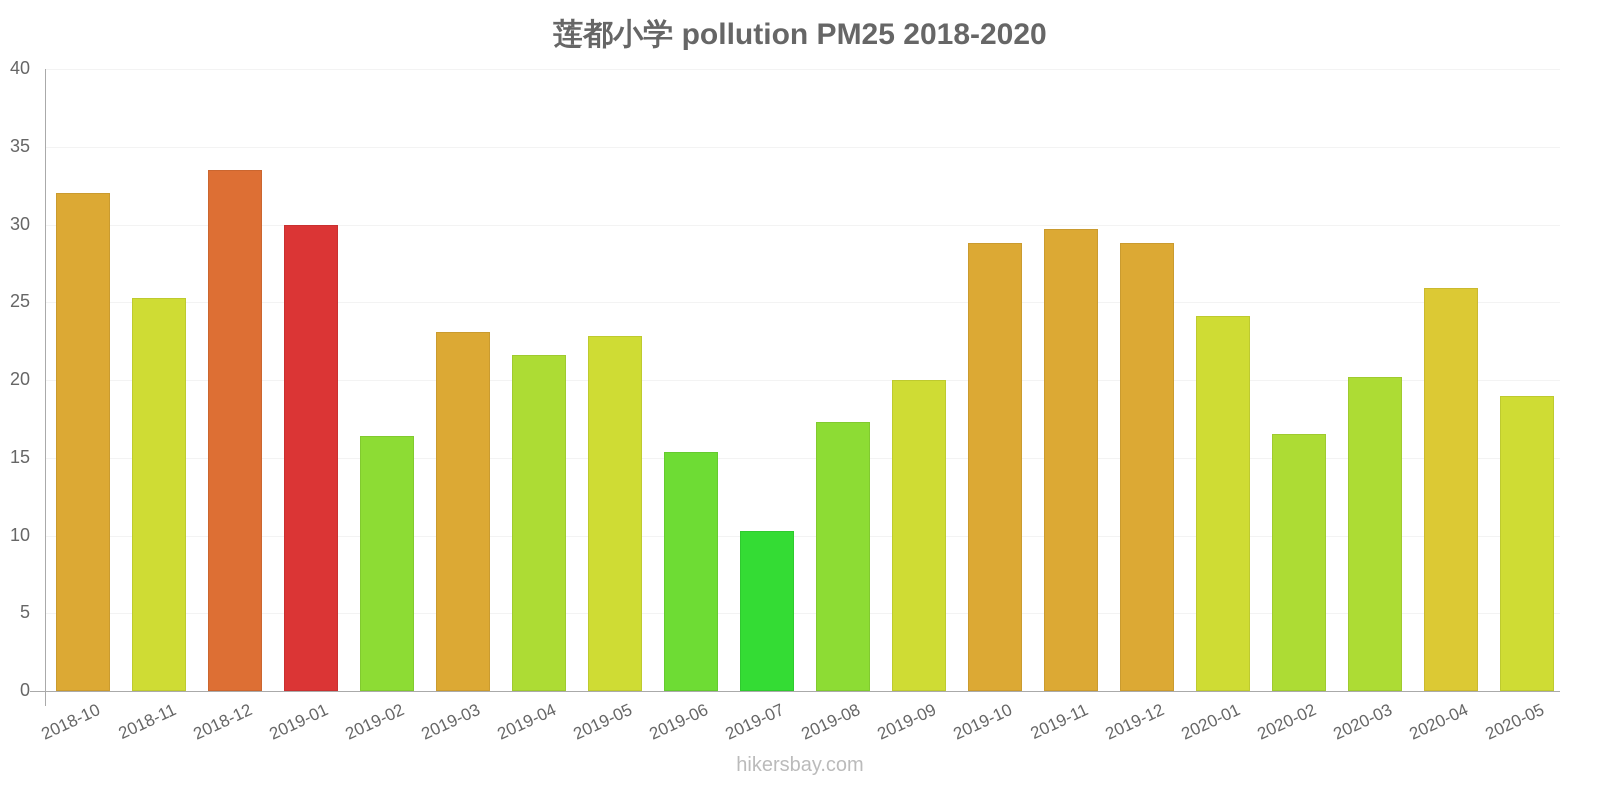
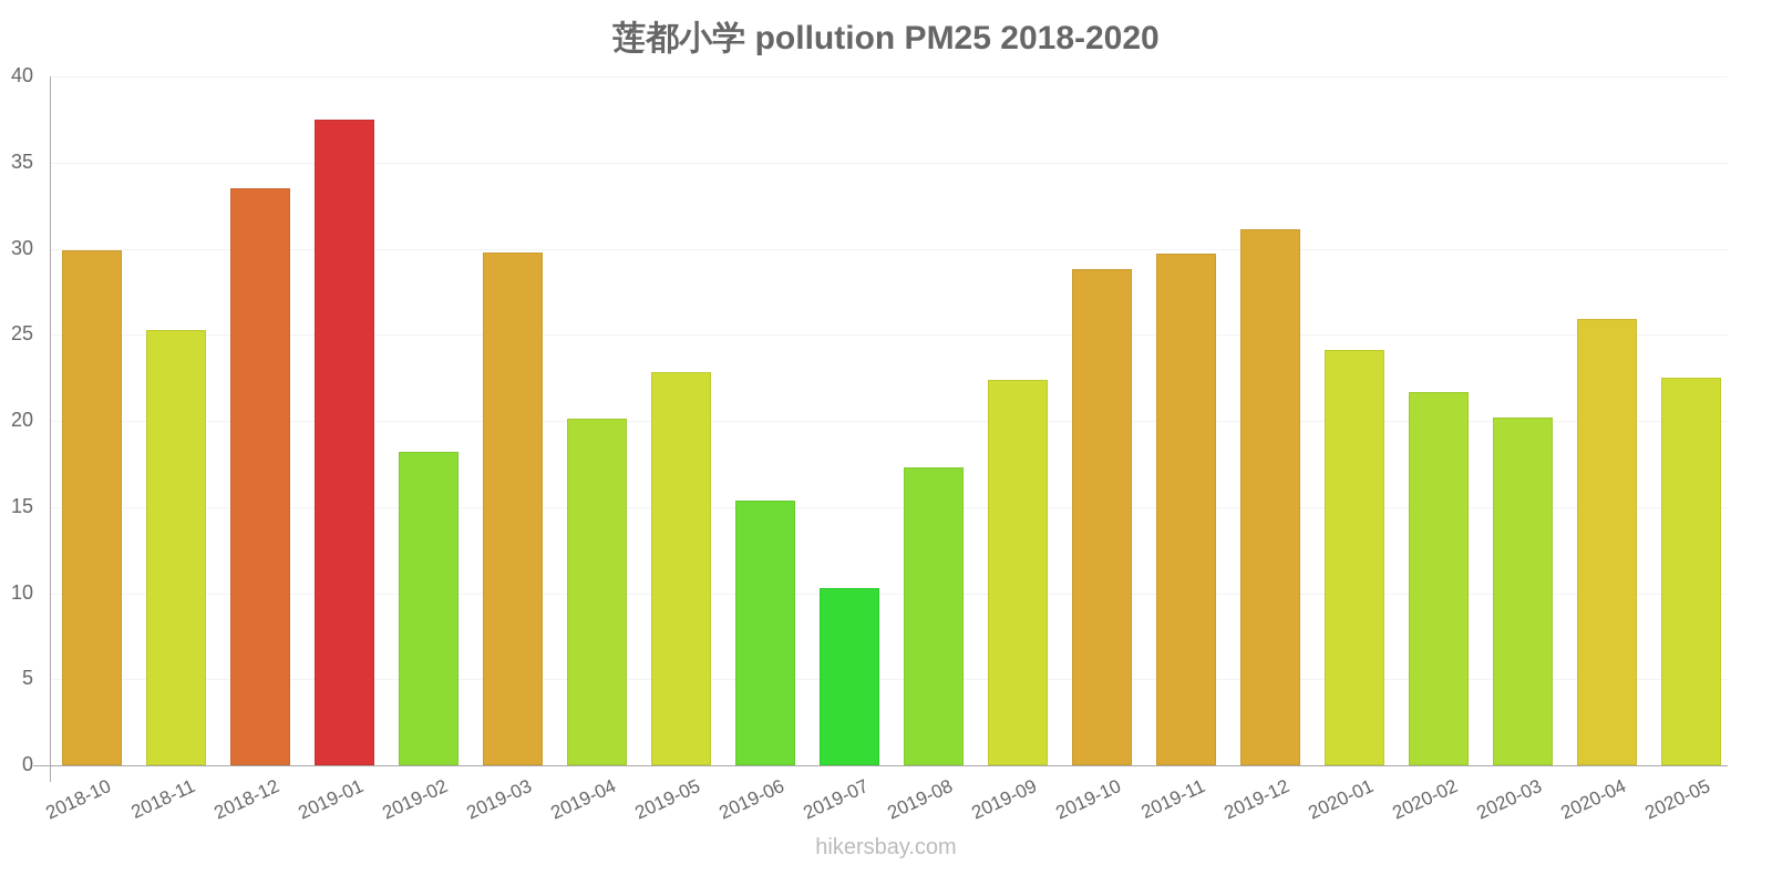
2018-10: 32.0 -> 29.9
2019-01: 30.0 -> 37.5
2019-02: 16.4 -> 18.2
2019-03: 23.1 -> 29.8
2019-04: 21.6 -> 20.1
2019-09: 20.0 -> 22.4
2019-12: 28.8 -> 31.1
2020-02: 16.5 -> 21.7
2020-05: 19.0 -> 22.5
